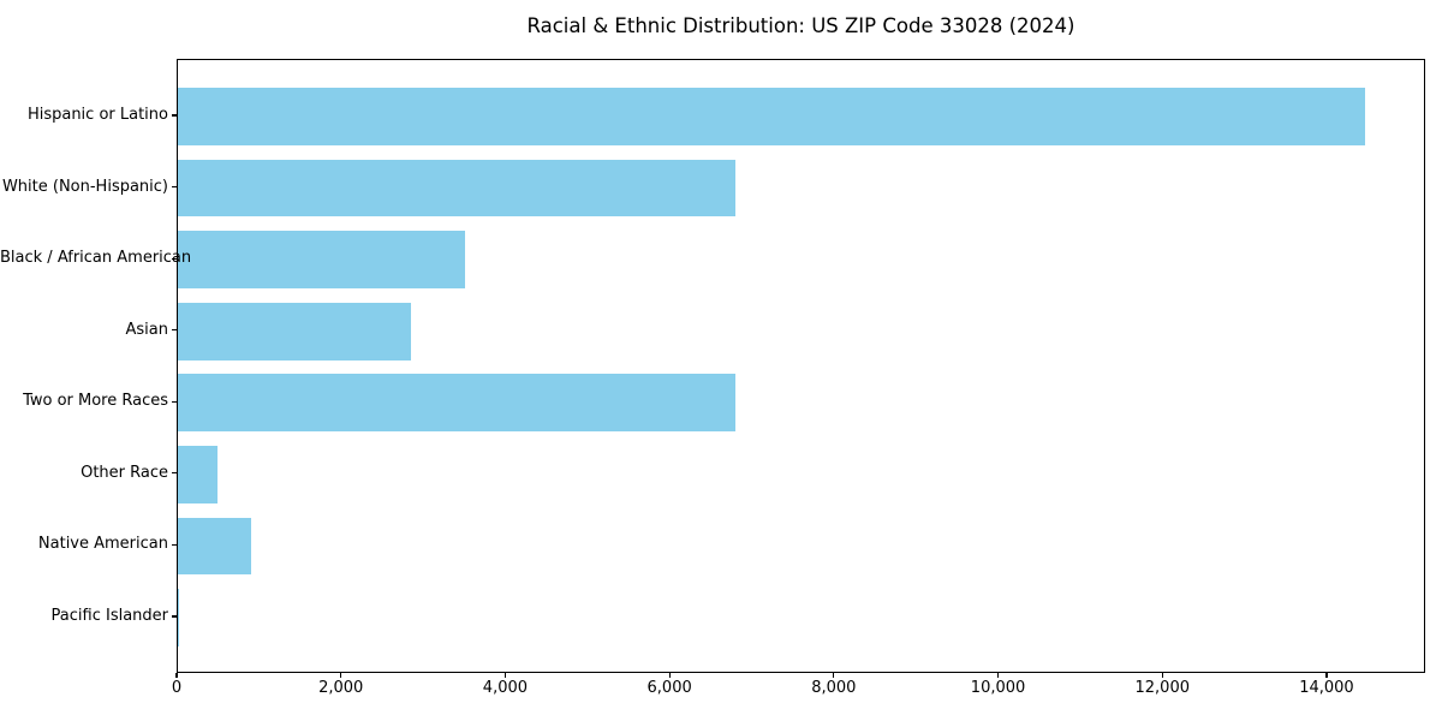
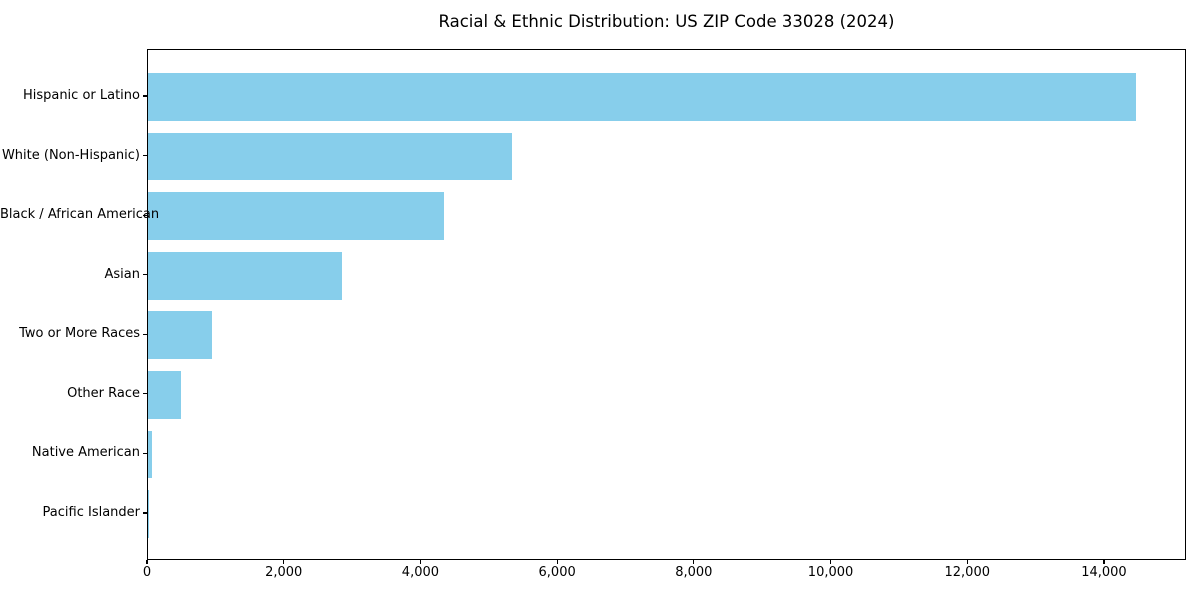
White (Non-Hispanic): 6800 -> 5300
Black / African American: 3500 -> 4300
Two or More Races: 6800 -> 900
Native American: 900 -> 100
